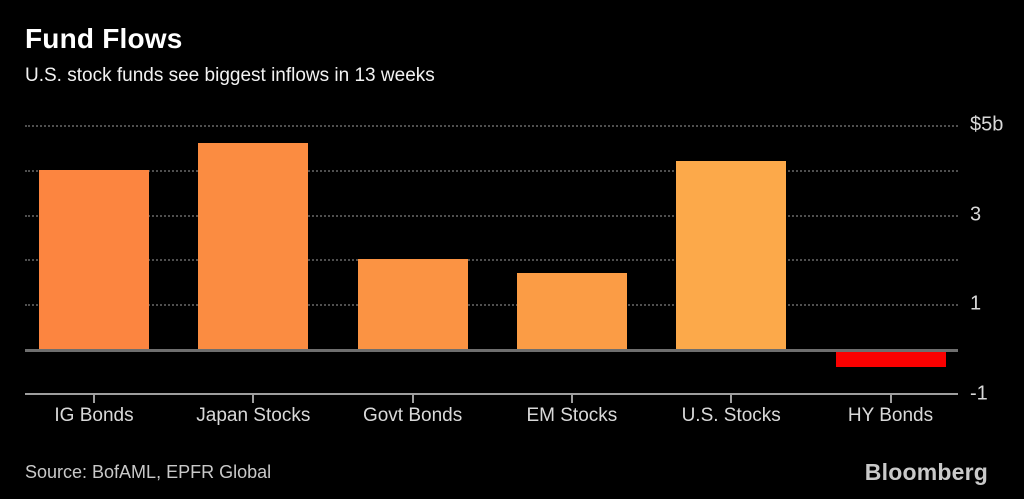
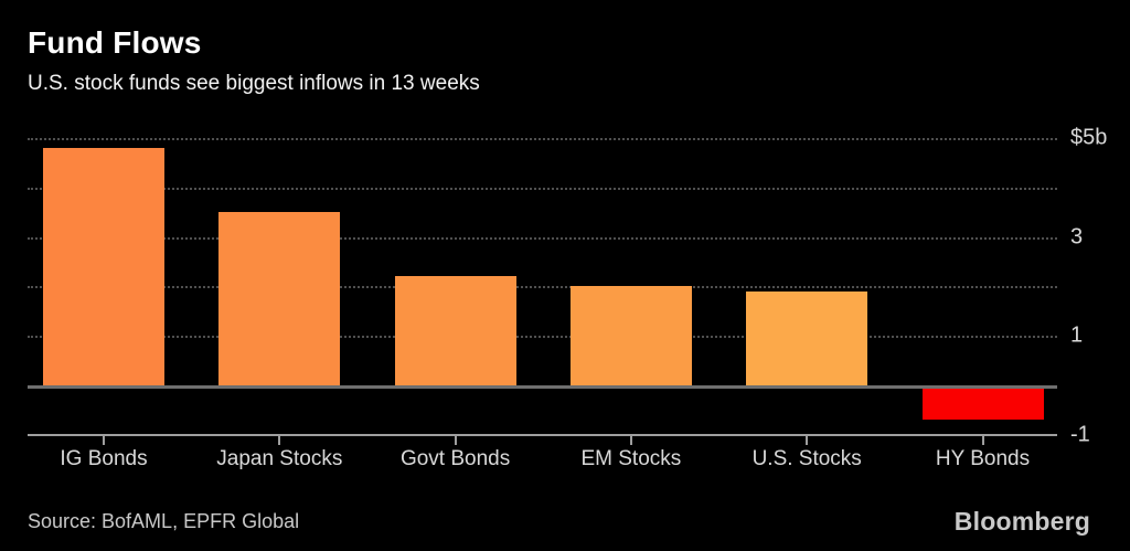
IG Bonds: $4.0b -> $4.8b
Japan Stocks: $4.6b -> $3.5b
Govt Bonds: $2.0b -> $2.2b
EM Stocks: $1.7b -> $2.0b
U.S. Stocks: $4.2b -> $1.9b
HY Bonds: -$0.4b -> -$0.7b
